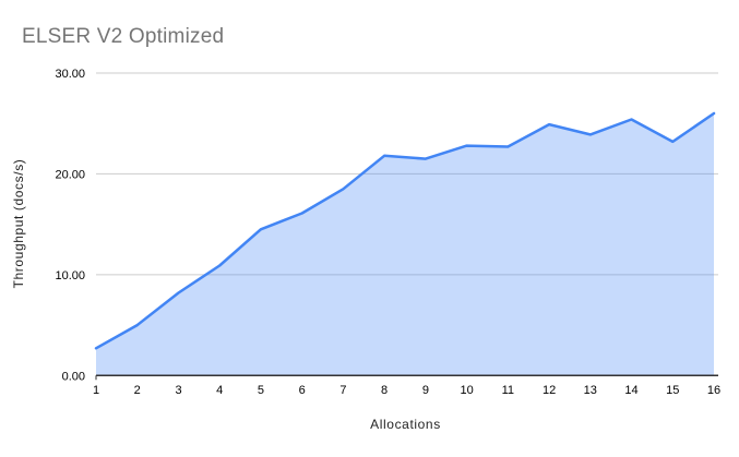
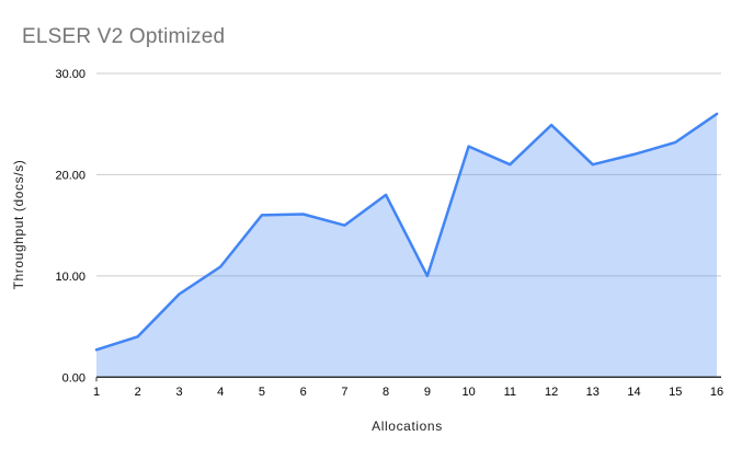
2: 5 -> 4
5: 14 -> 16
7: 18 -> 15
8: 22 -> 18
9: 22 -> 10
11: 23 -> 21
13: 24 -> 21
14: 25 -> 22
